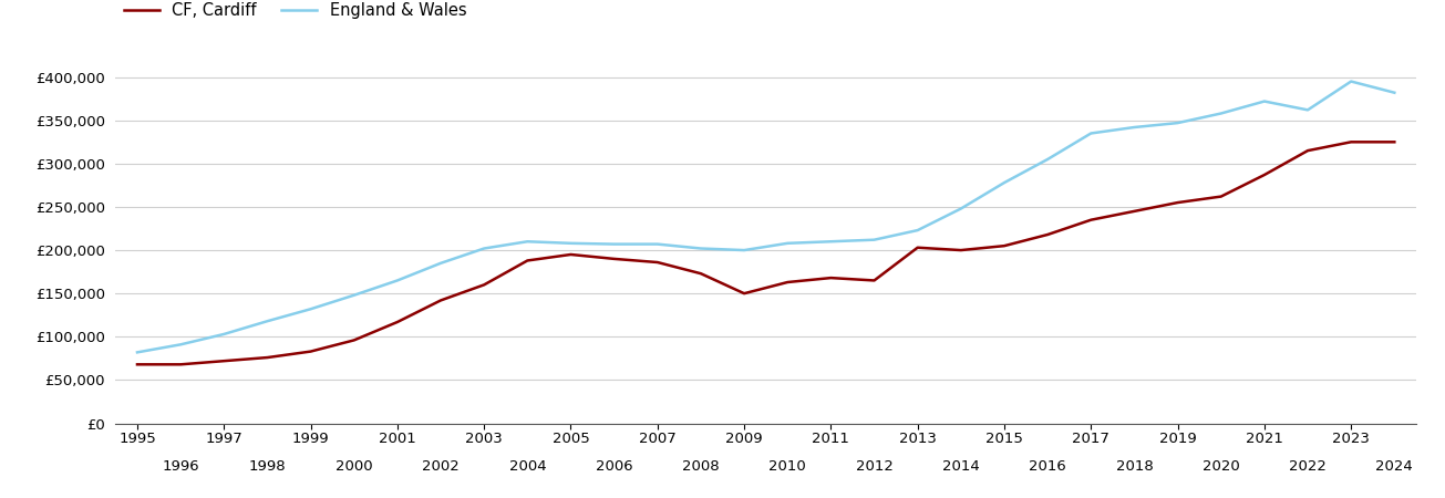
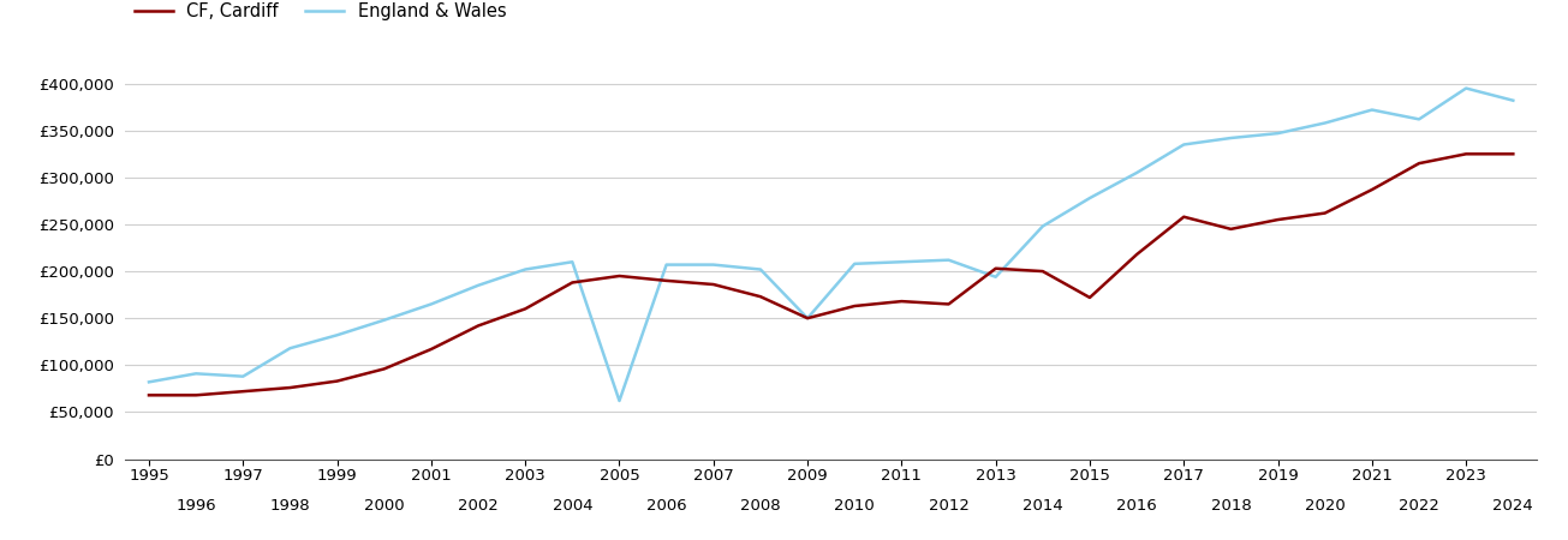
England & Wales/1997: £103,000 -> £88,000
England & Wales/2005: £208,000 -> £62,000
England & Wales/2009: £200,000 -> £150,000
England & Wales/2013: £223,000 -> £194,000
CF, Cardiff/2015: £205,000 -> £172,000
CF, Cardiff/2017: £235,000 -> £258,000
